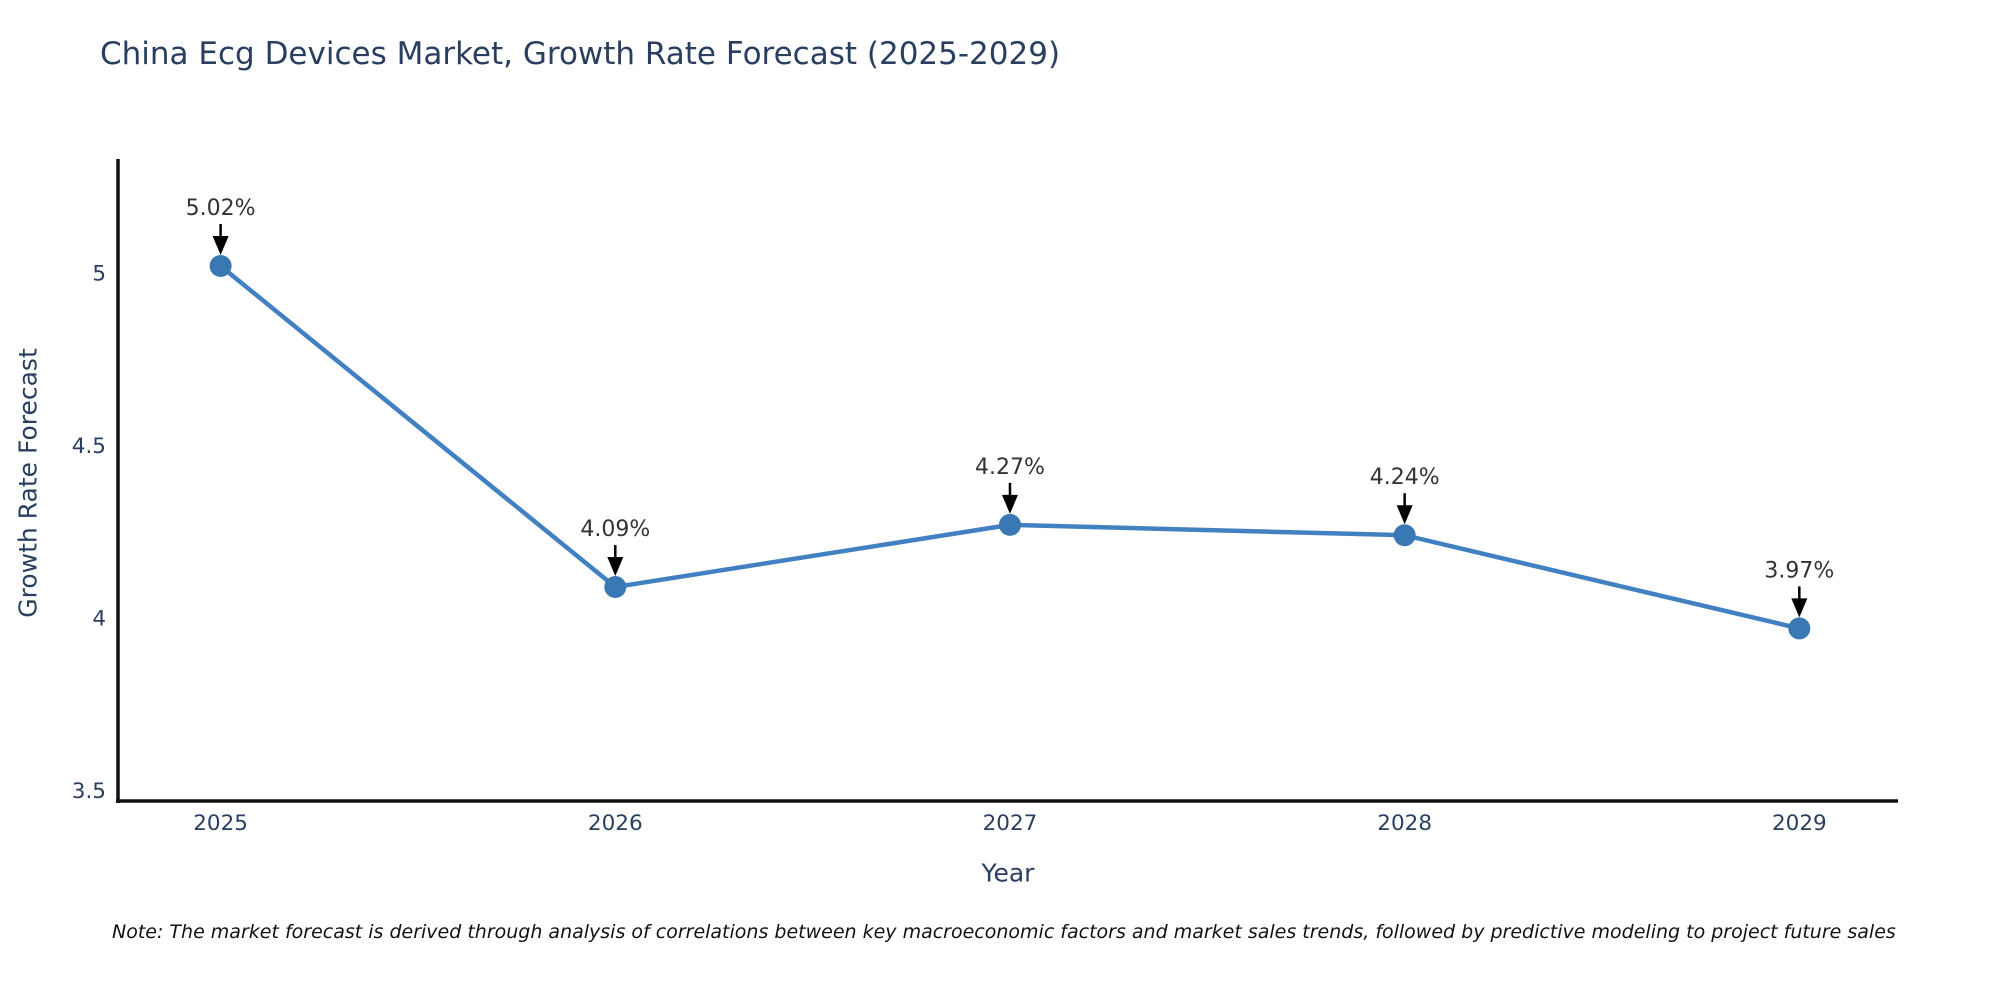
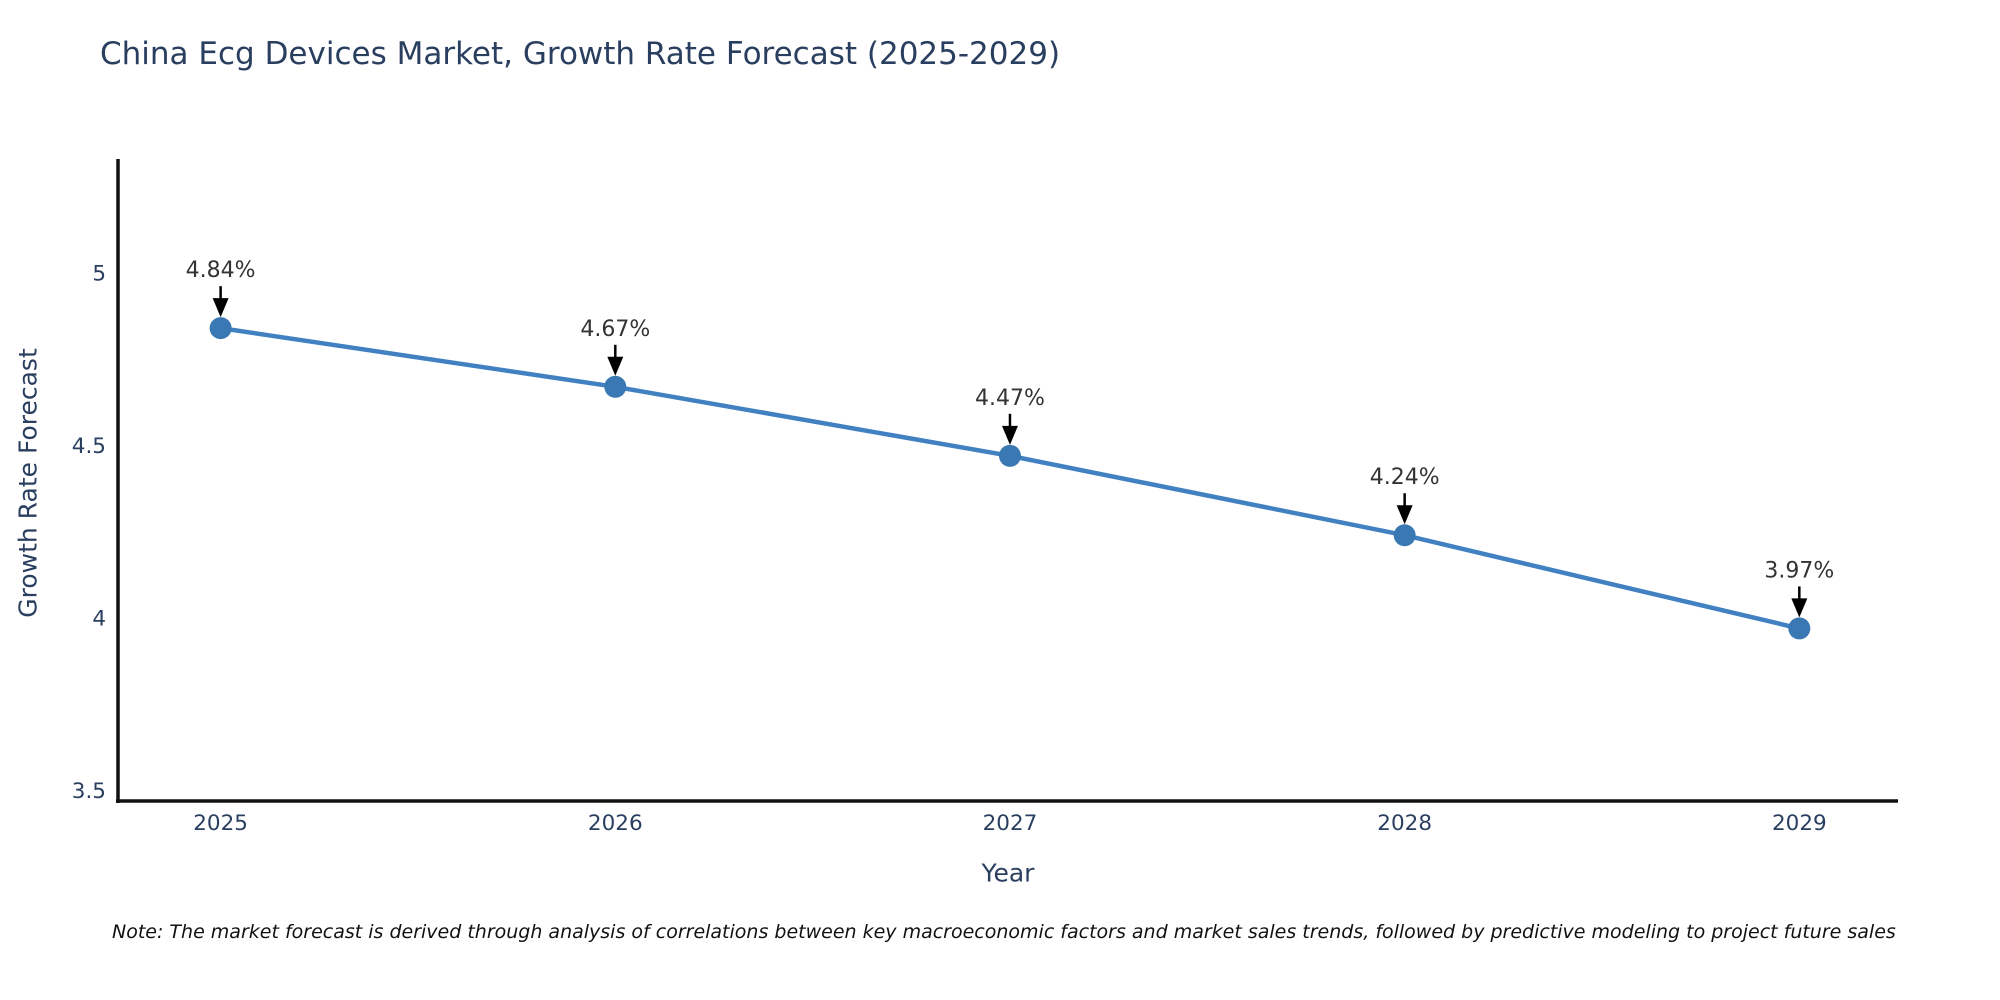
2025: 5.02% -> 4.84%
2026: 4.09% -> 4.67%
2027: 4.27% -> 4.47%
